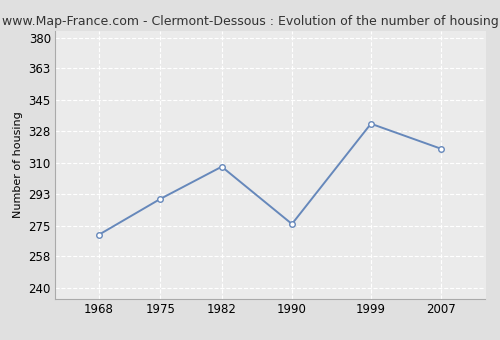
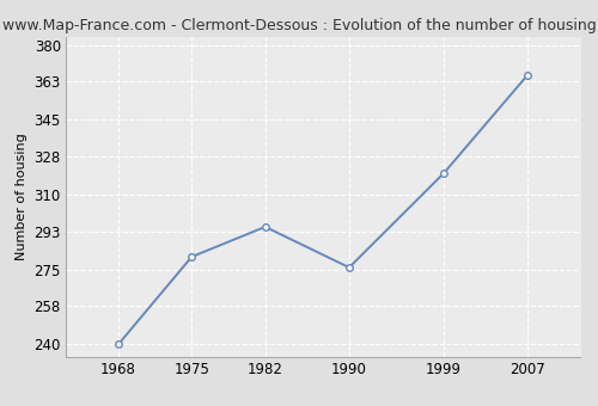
1968: 270 -> 240
1975: 290 -> 281
1982: 308 -> 295
1999: 332 -> 320
2007: 318 -> 366
